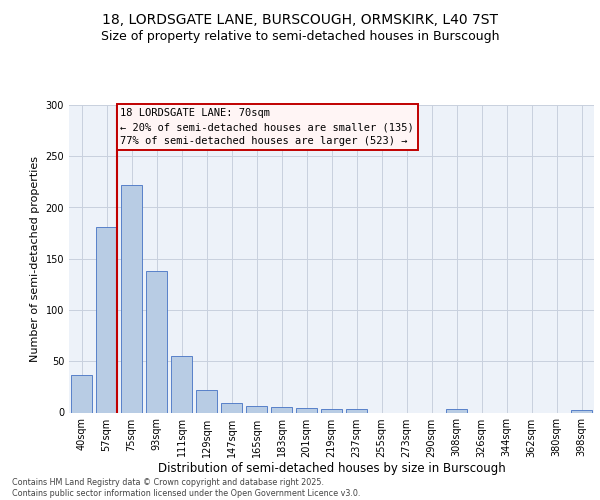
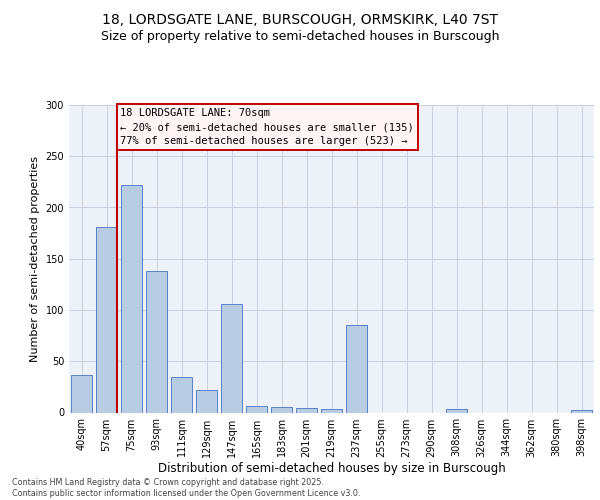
111sqm: 55 -> 35
147sqm: 9 -> 106
237sqm: 3 -> 85
